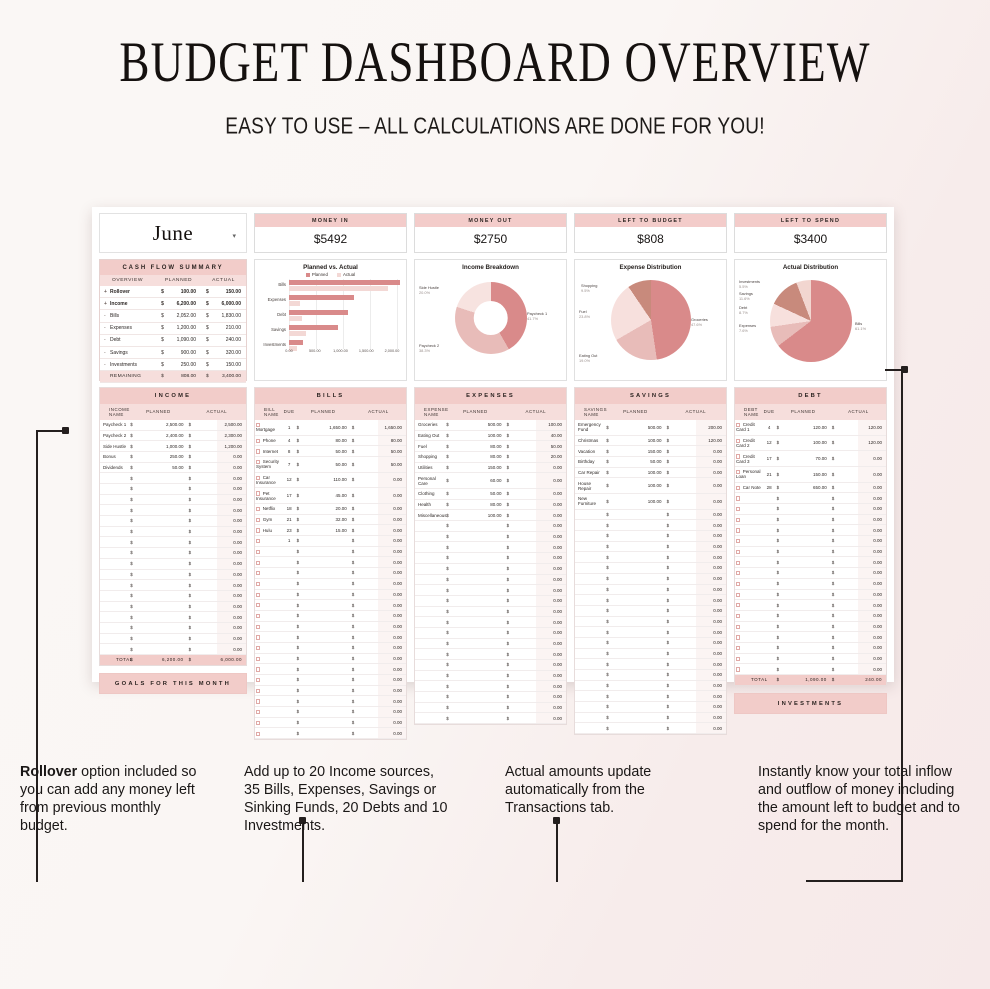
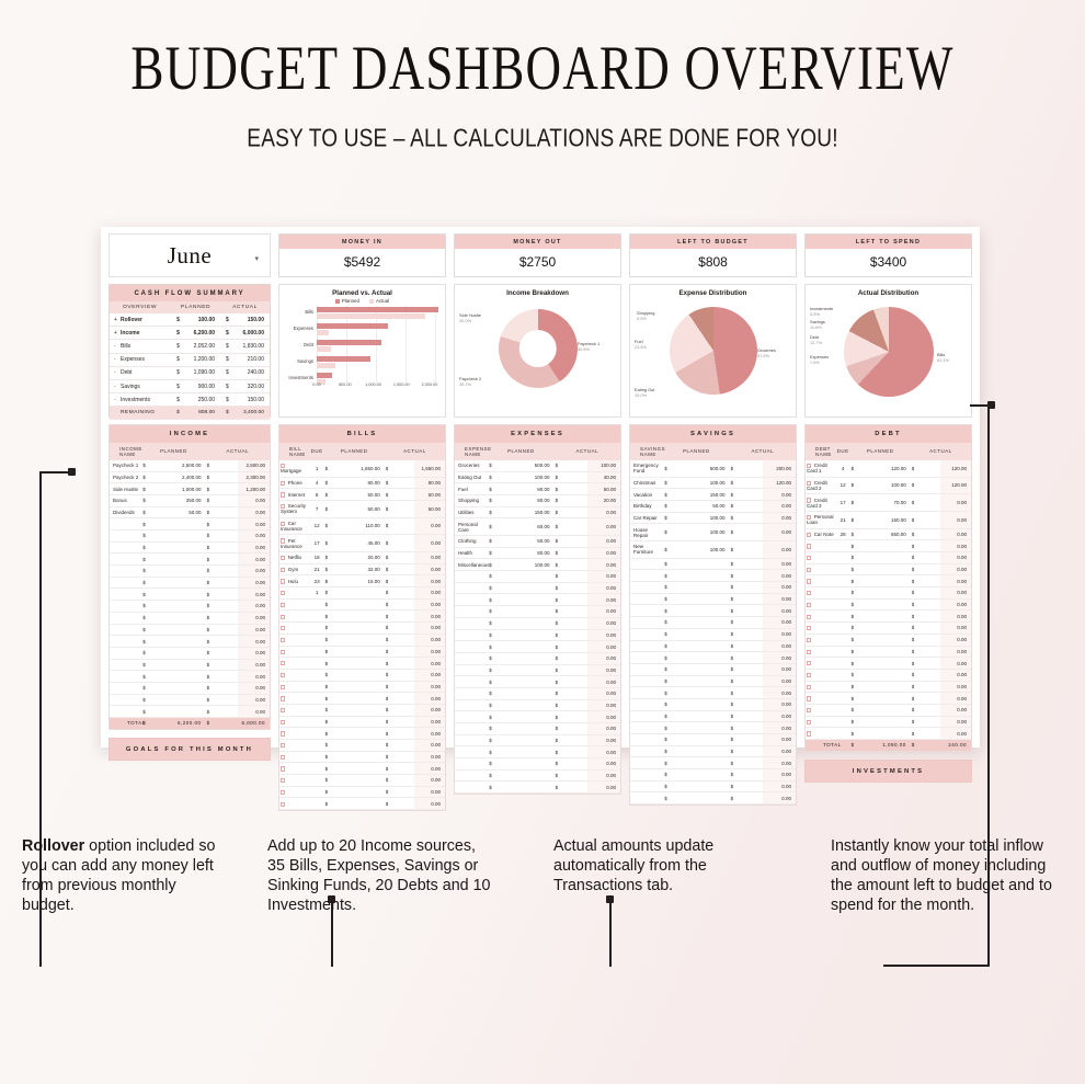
Income Breakdown/Paycheck 1: 41.7% -> 40.8%
Income Breakdown/Paycheck 2: 38.3% -> 39.2%
Actual Distribution/Debt: 8.7% -> 12.7%
